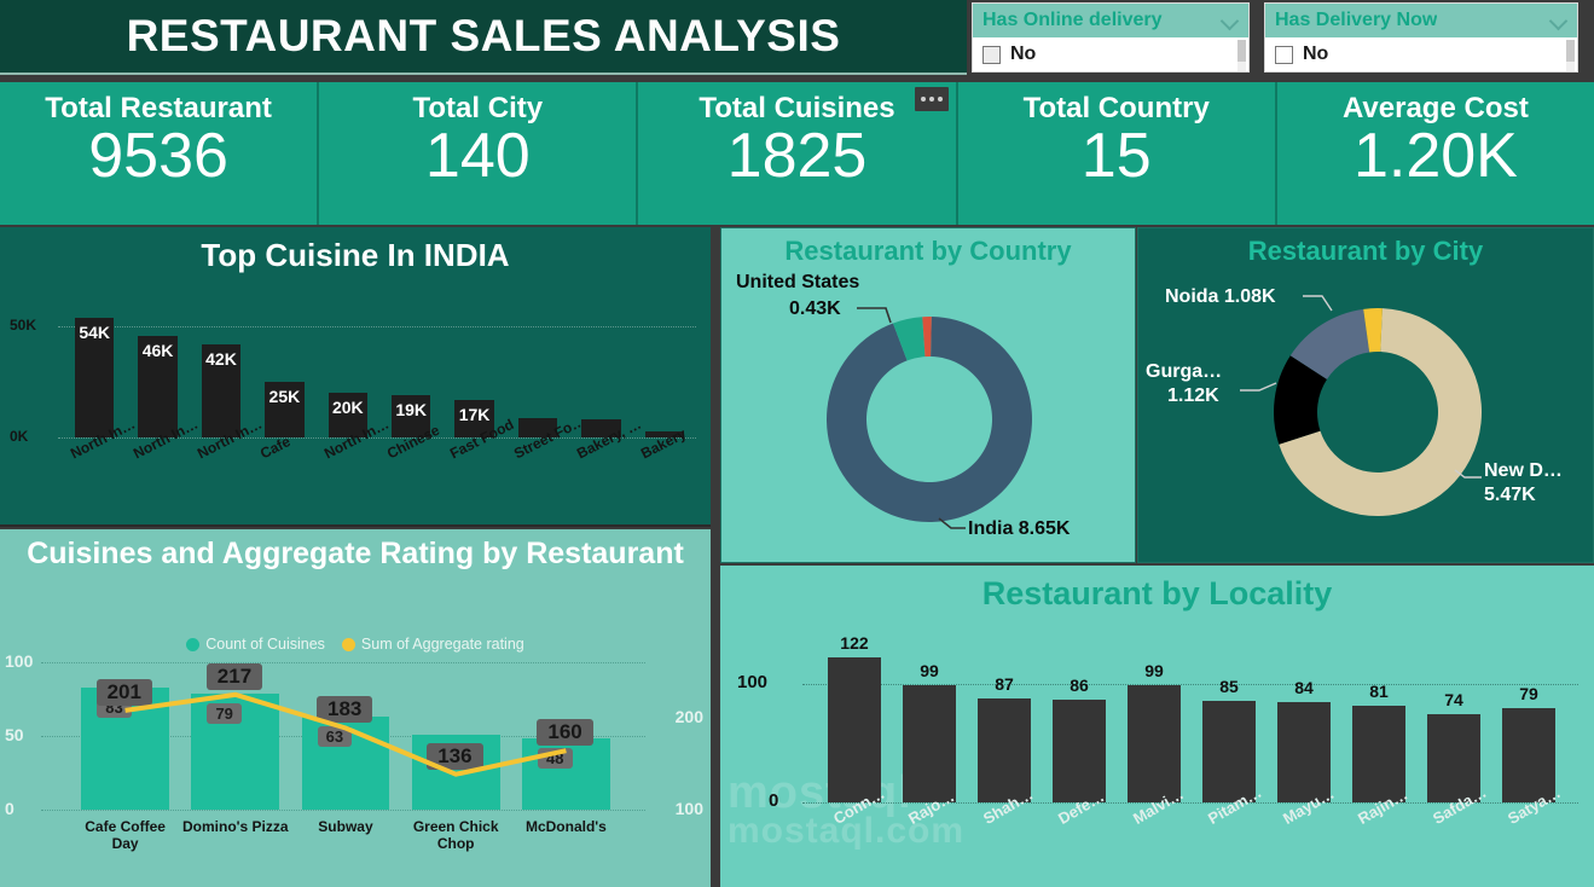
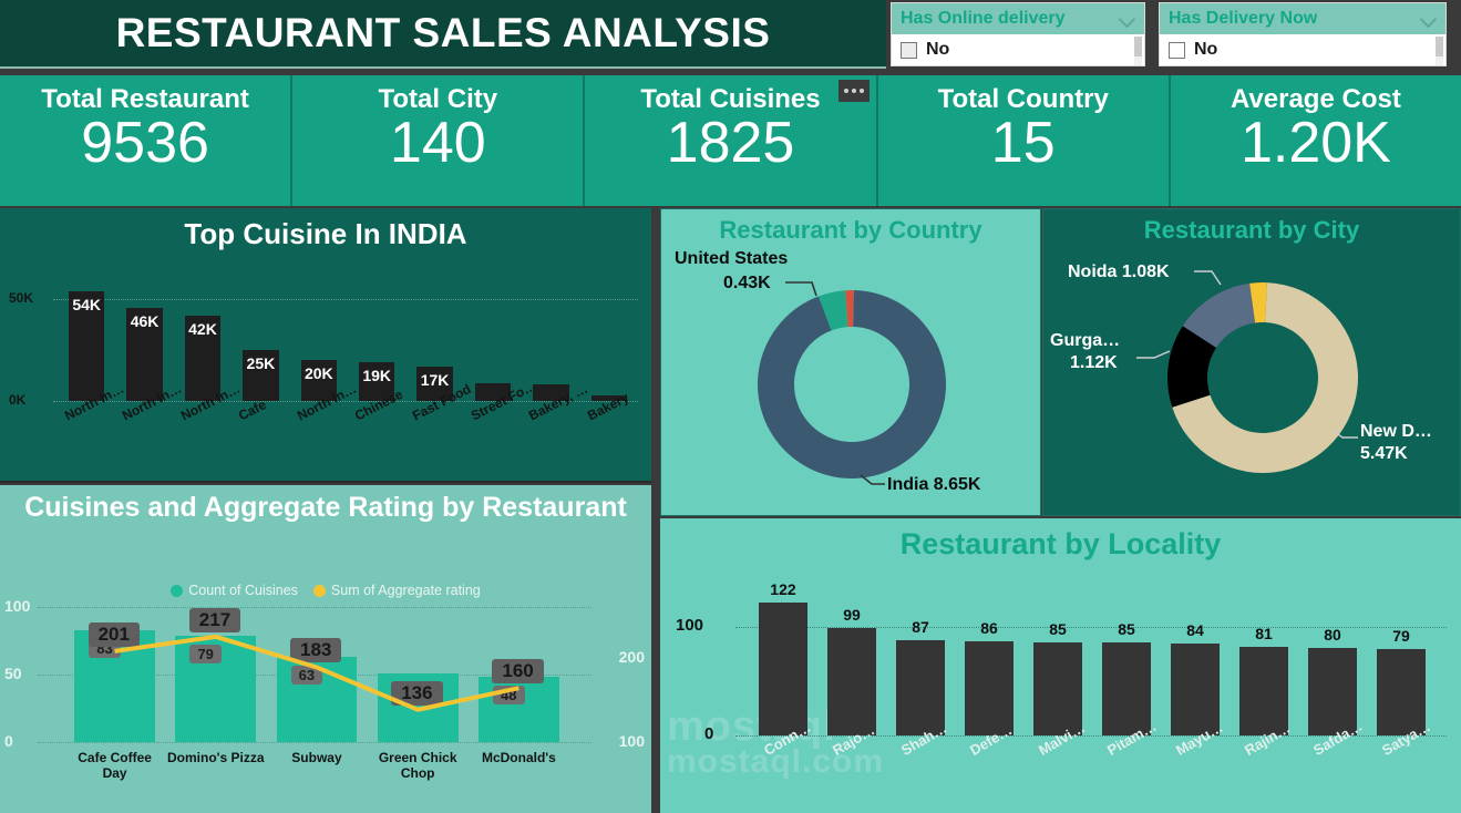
Restaurant by Locality/Malvi…: 99 -> 85
Restaurant by Locality/Safda…: 74 -> 80
